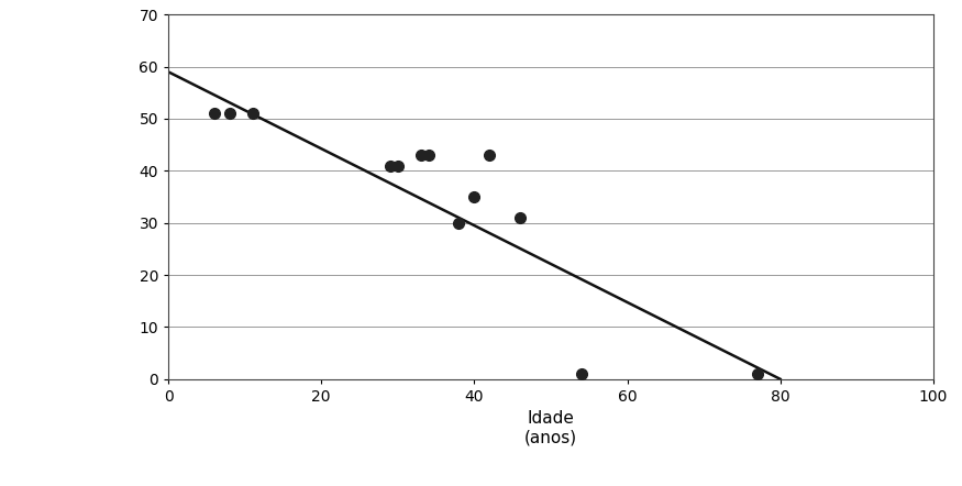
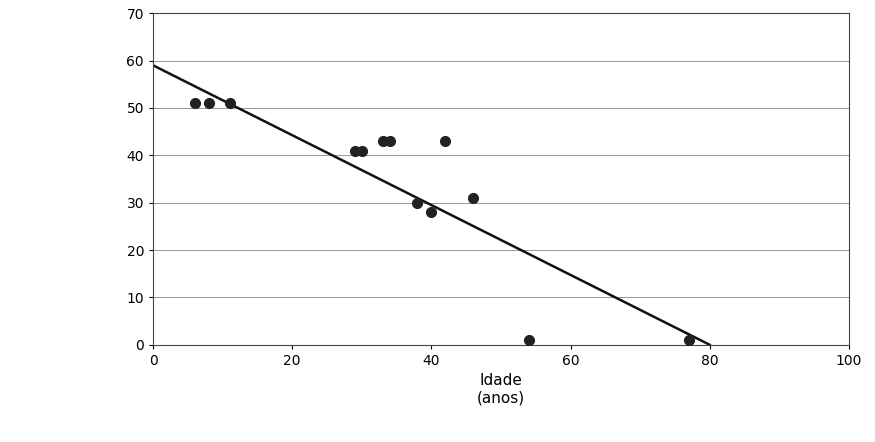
40: 35 -> 28
